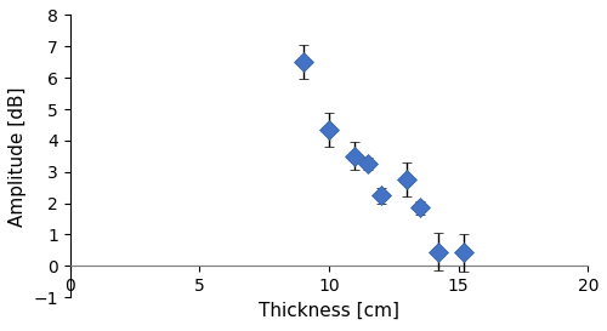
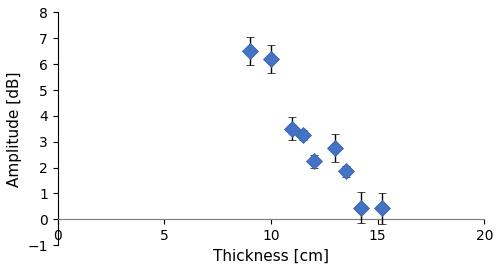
10: 4.35 -> 6.20
